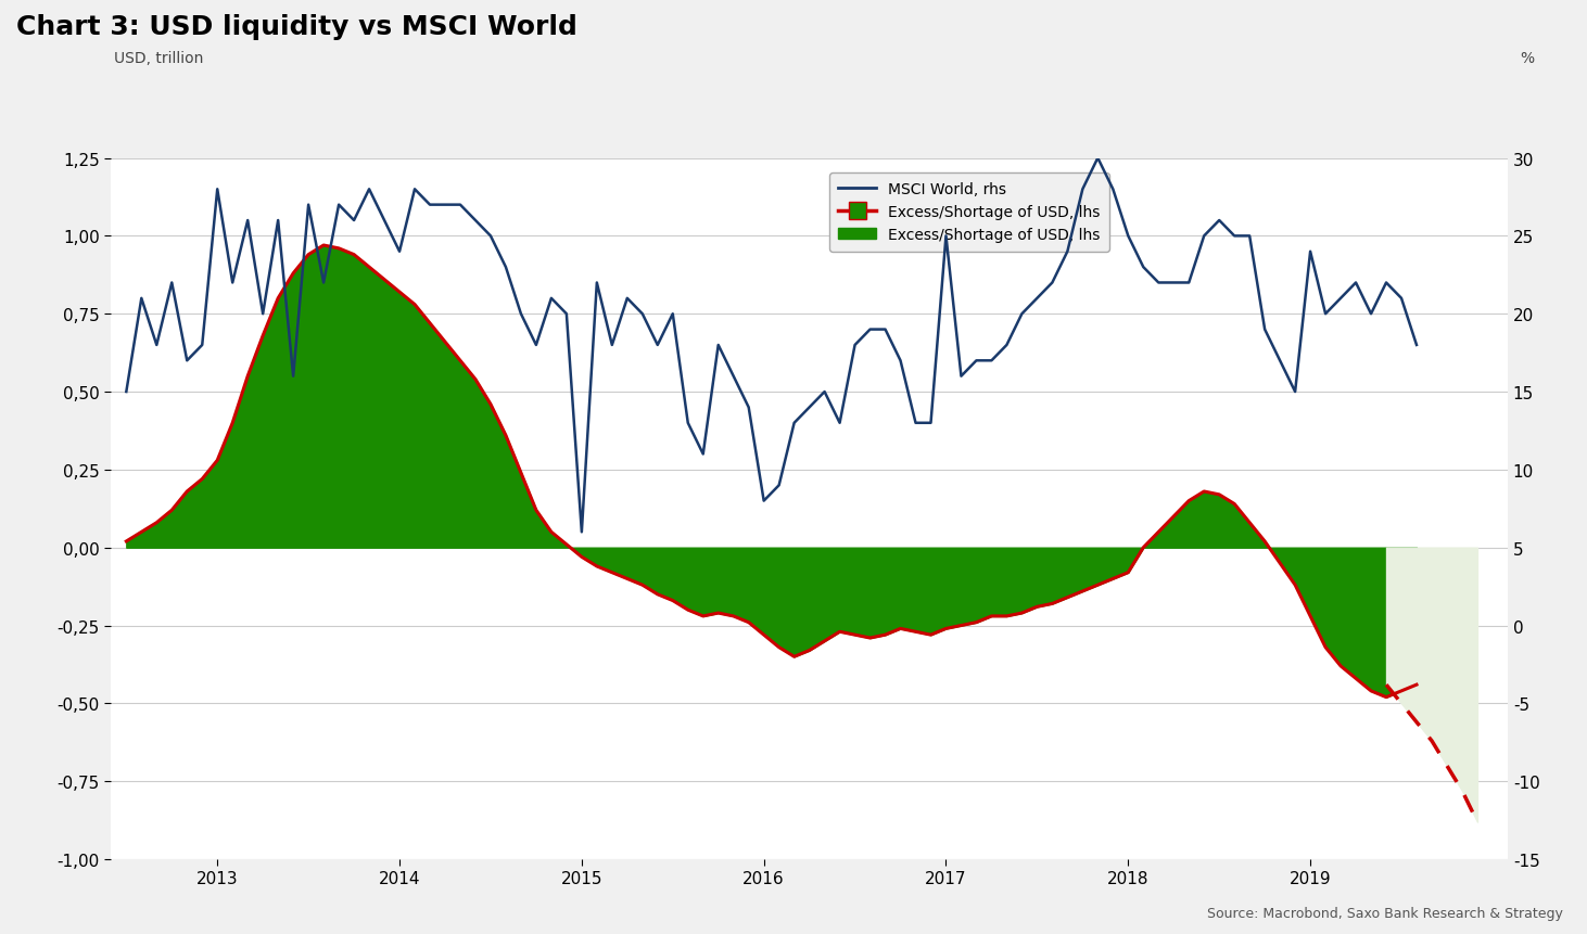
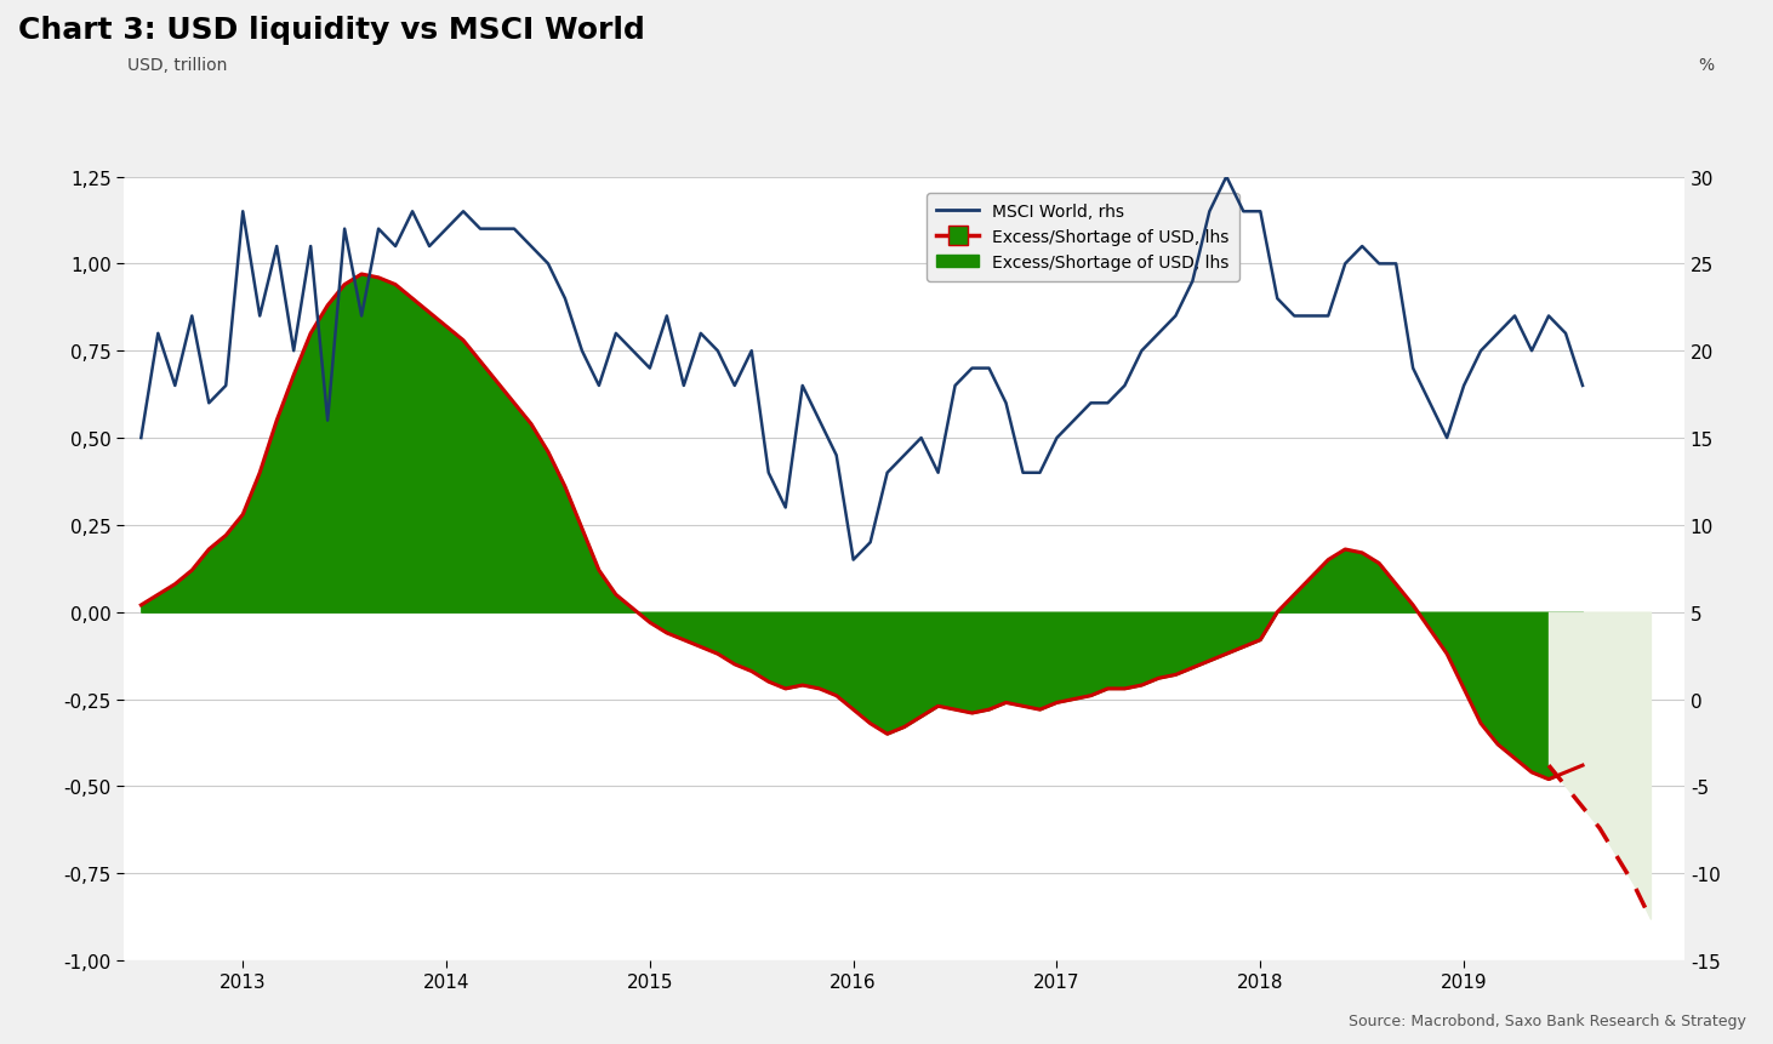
MSCI World, rhs/2014: 24 -> 27
MSCI World, rhs/2015: 6 -> 19
MSCI World, rhs/2017: 25 -> 15
MSCI World, rhs/2018: 25 -> 28
MSCI World, rhs/2019: 24 -> 18
